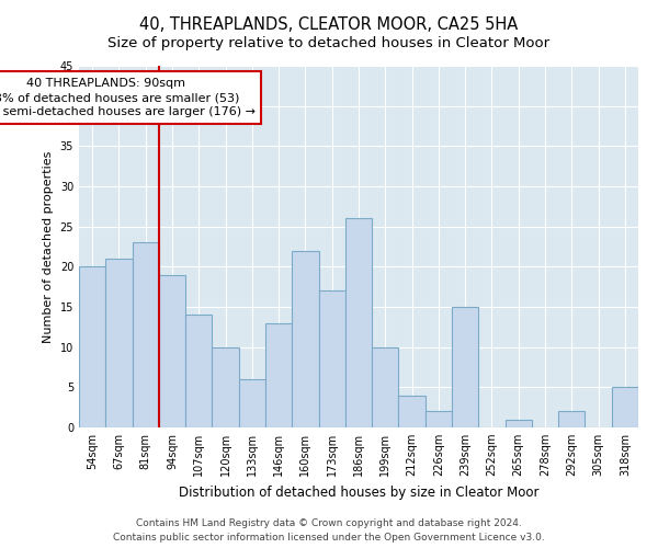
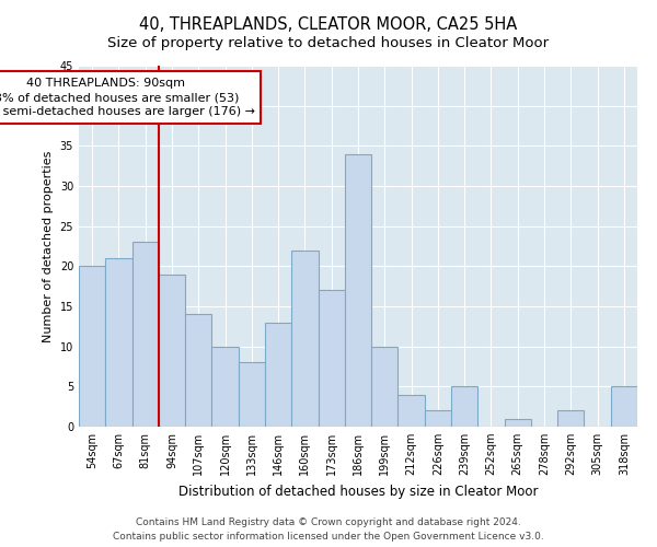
133sqm: 6 -> 8
186sqm: 26 -> 34
239sqm: 15 -> 5
